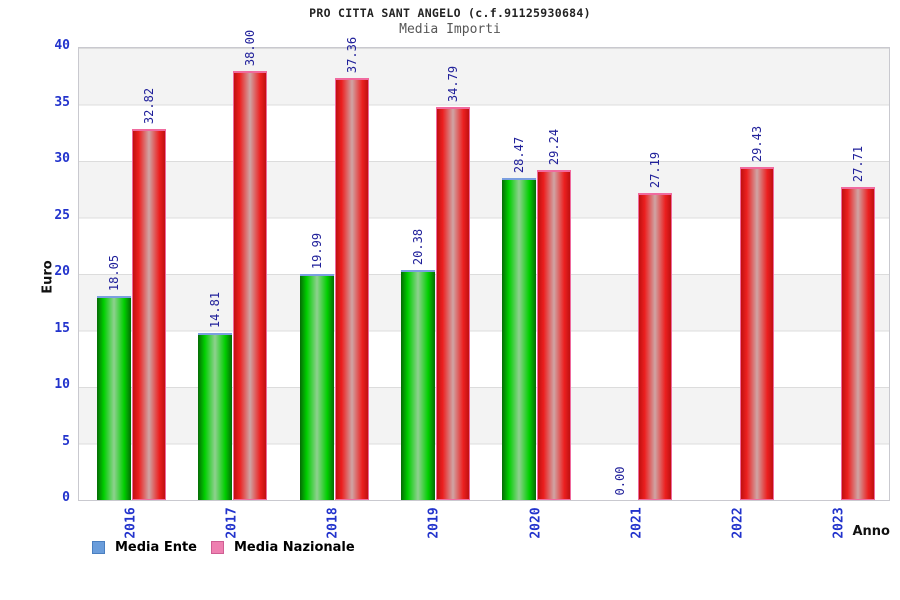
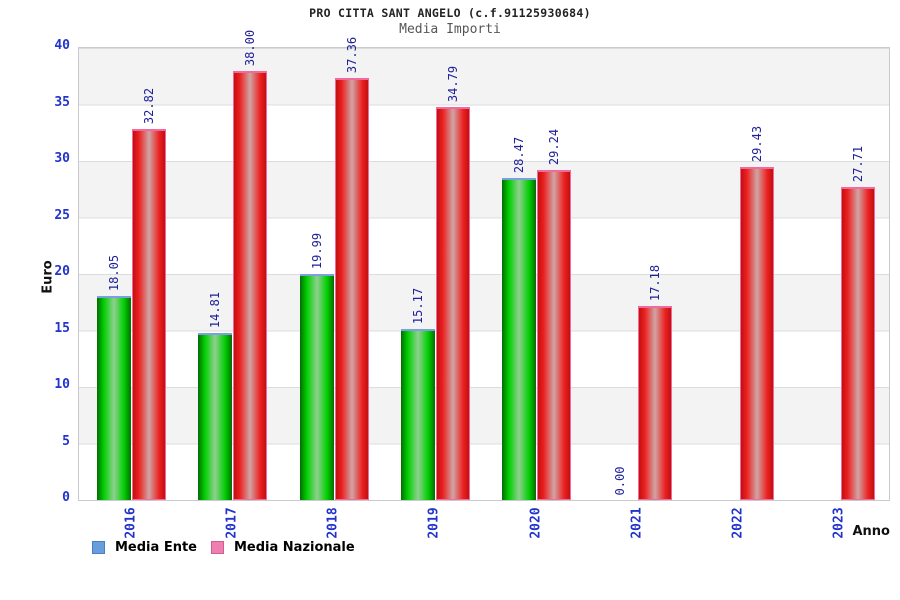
Media Ente/2019: 20.38 -> 15.17
Media Nazionale/2021: 27.19 -> 17.18
